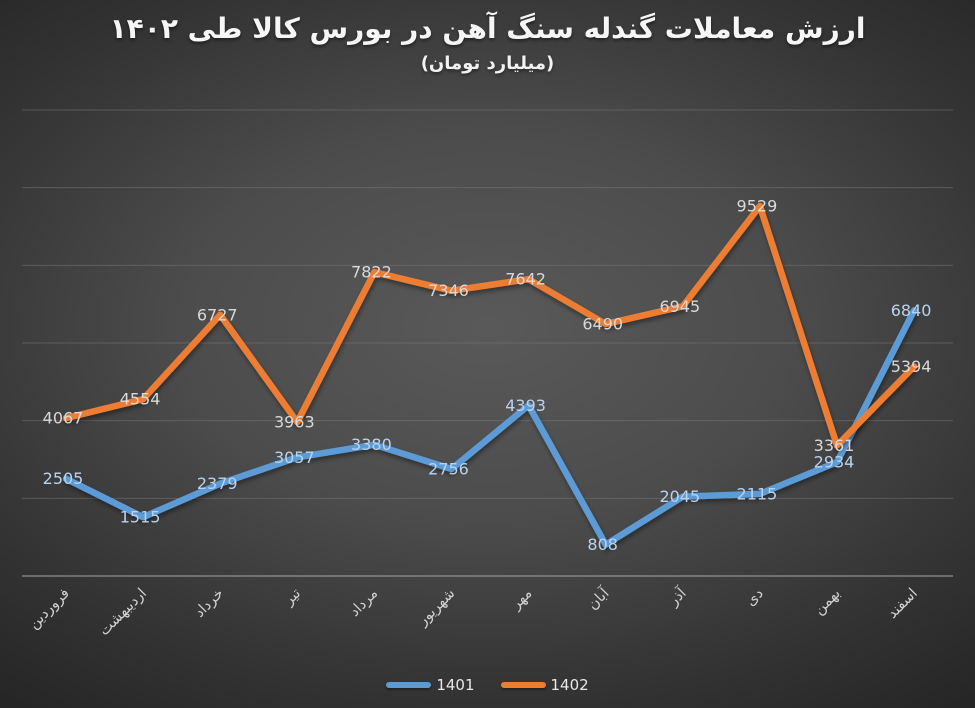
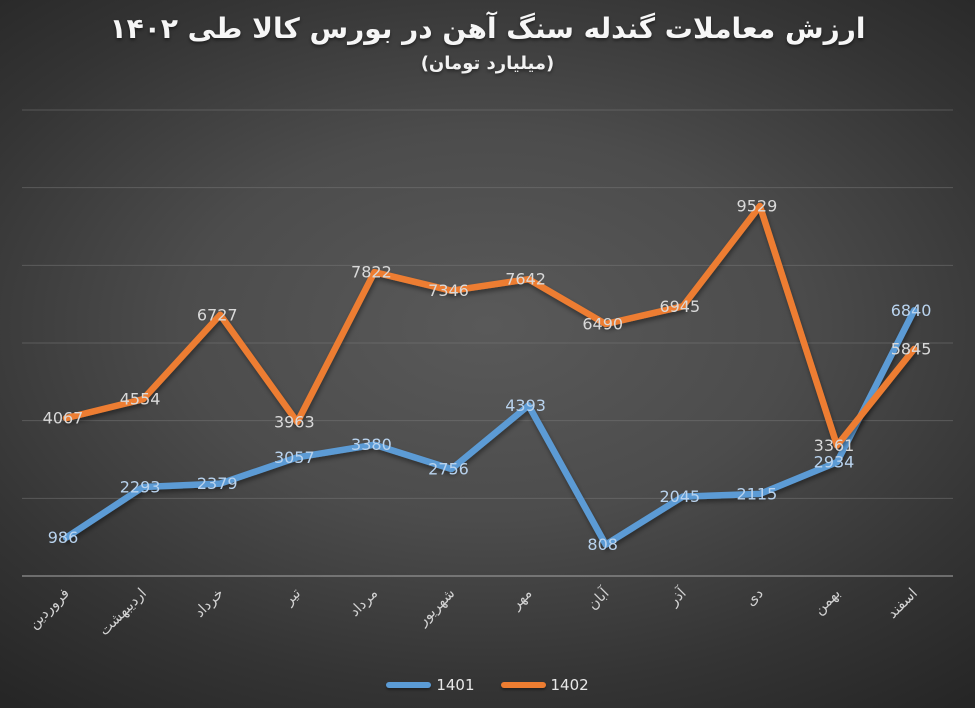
1401/فروردین: 2505 -> 986
1401/اردیبهشت: 1515 -> 2293
1402/اسفند: 5394 -> 5845
